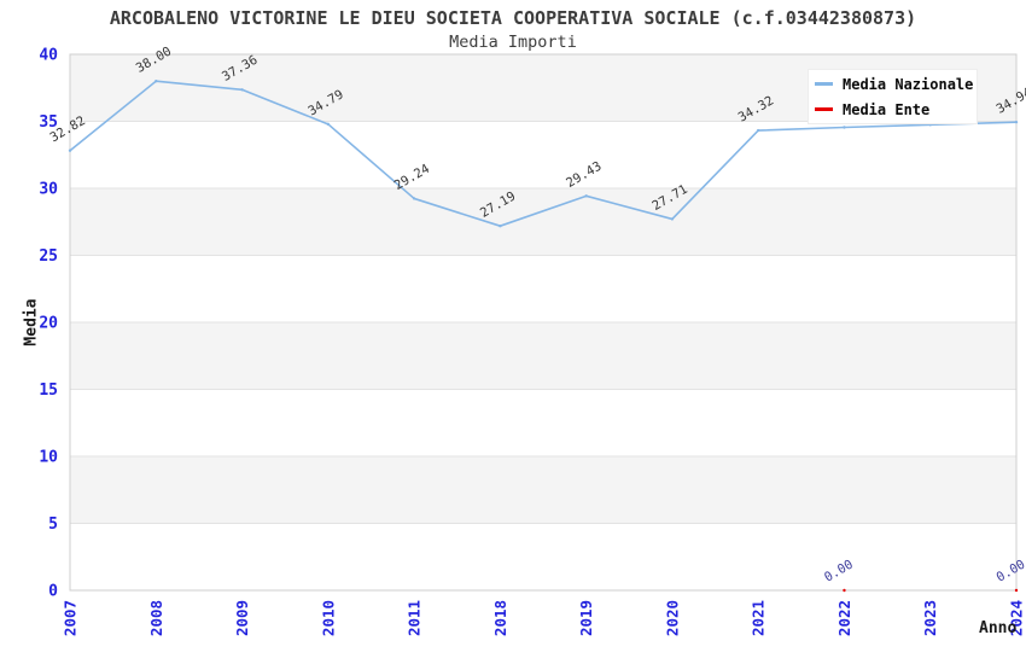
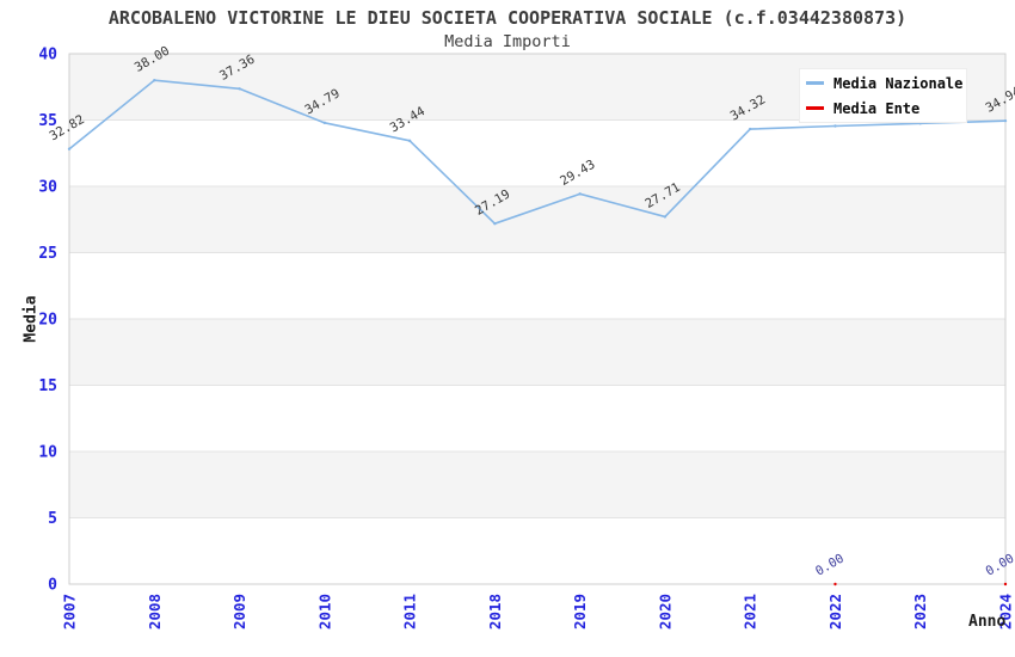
Media Nazionale/2011: 29.24 -> 33.44
